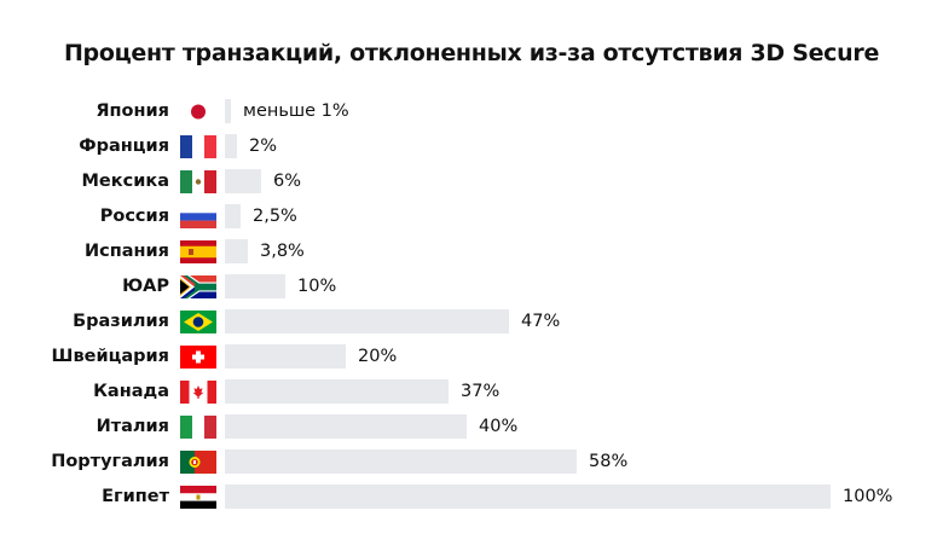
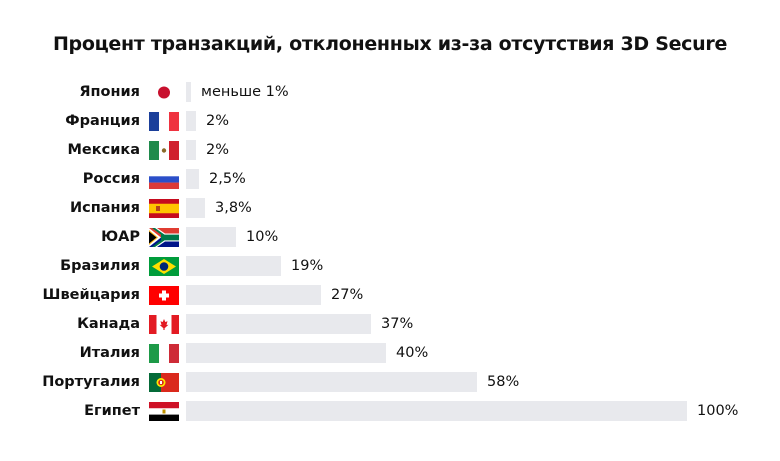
Мексика: 6% -> 2%
Бразилия: 47% -> 19%
Швейцария: 20% -> 27%
